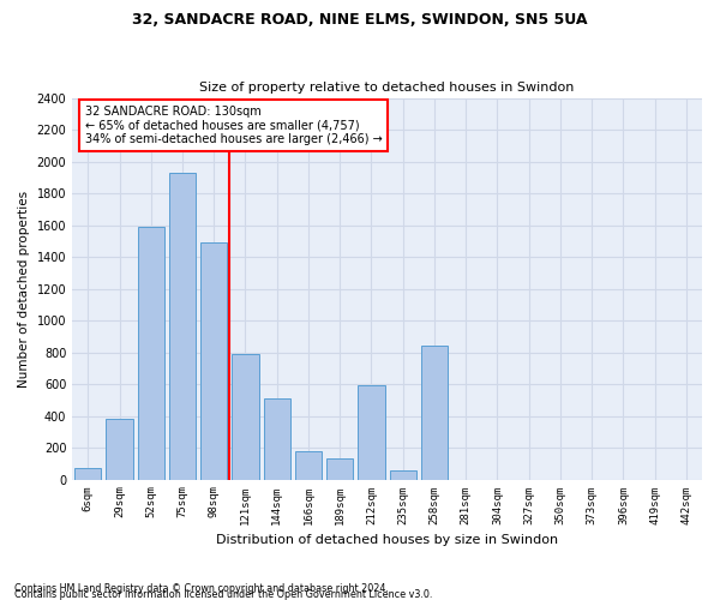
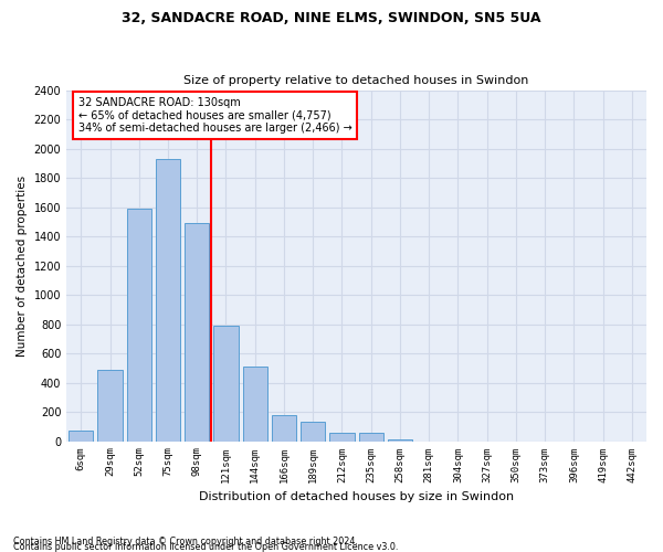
29sqm: 380 -> 490
212sqm: 590 -> 60
258sqm: 840 -> 20
